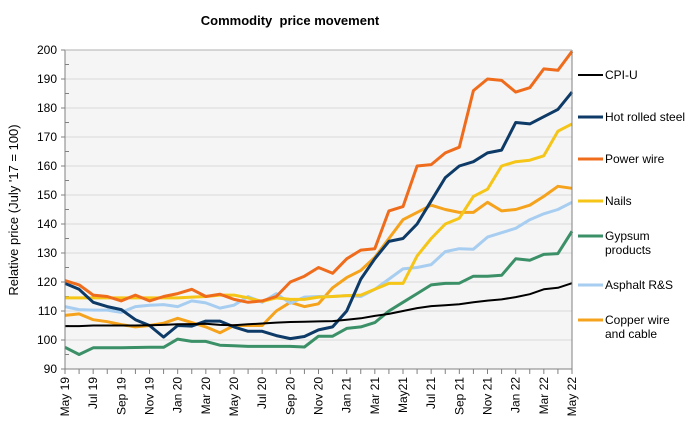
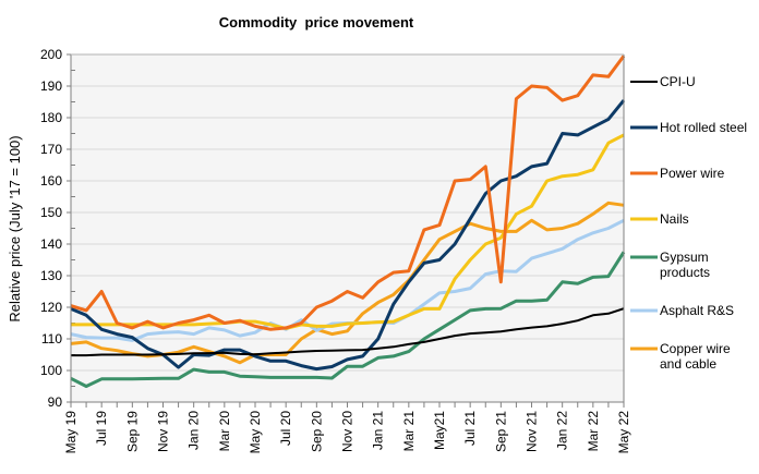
Power wire/Jul 19: 116 -> 125
Power wire/Sep 21: 166 -> 128
